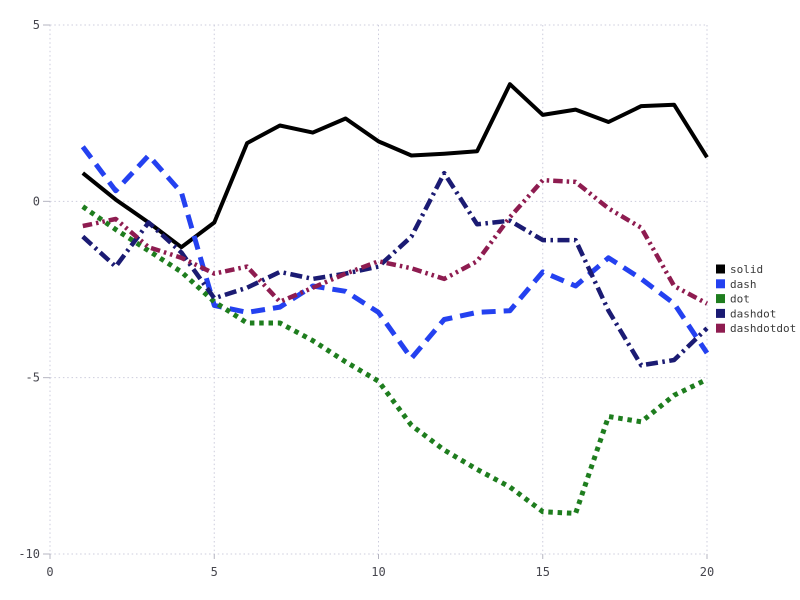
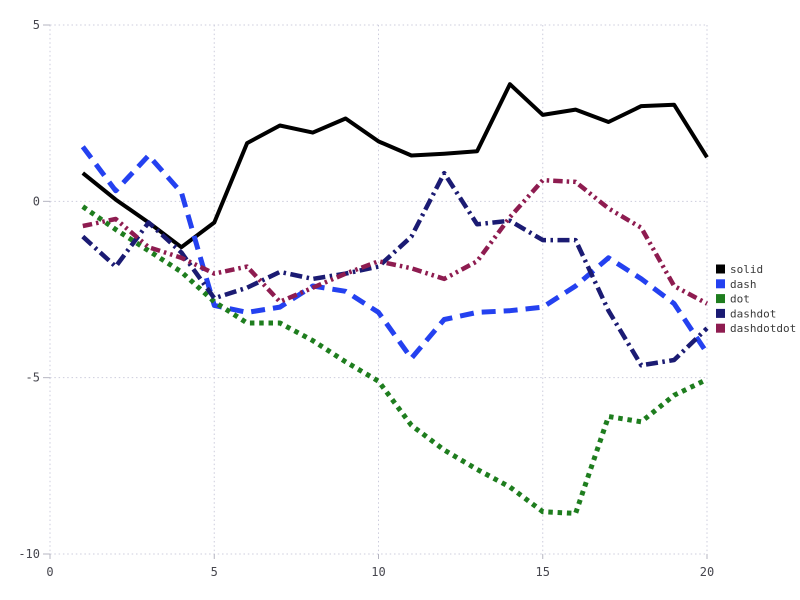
dash/15: -2.0 -> -3.0
